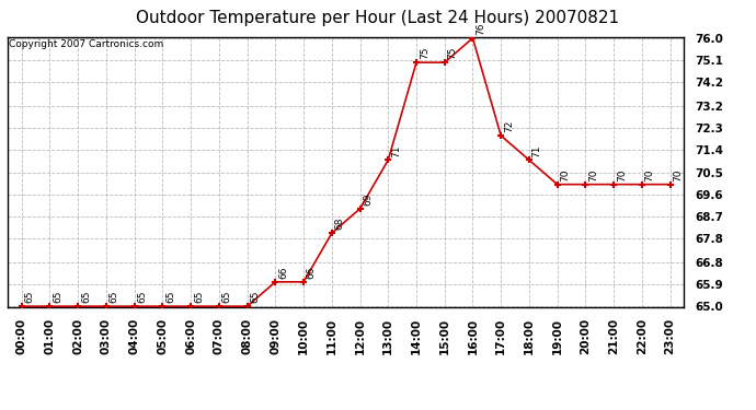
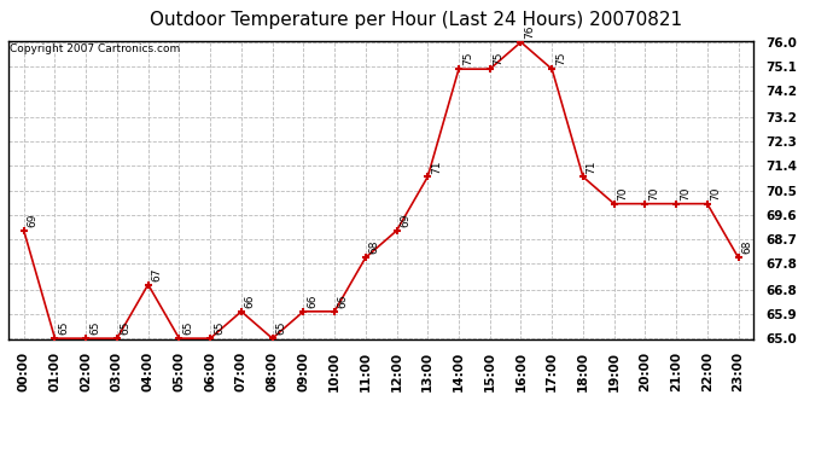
00:00: 65 -> 69
04:00: 65 -> 67
07:00: 65 -> 66
17:00: 72 -> 75
23:00: 70 -> 68
